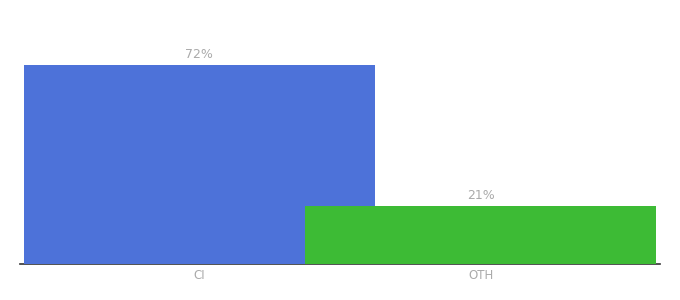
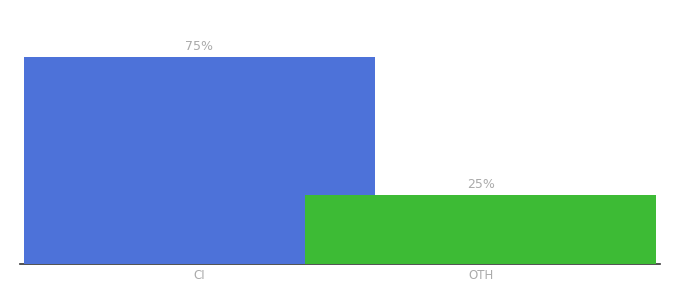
CI: 72% -> 75%
OTH: 21% -> 25%
